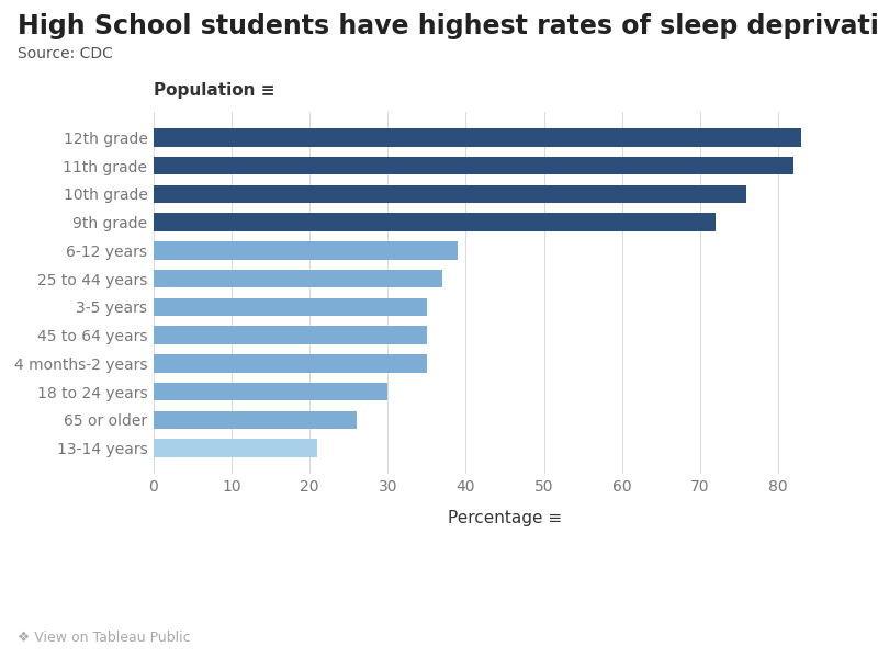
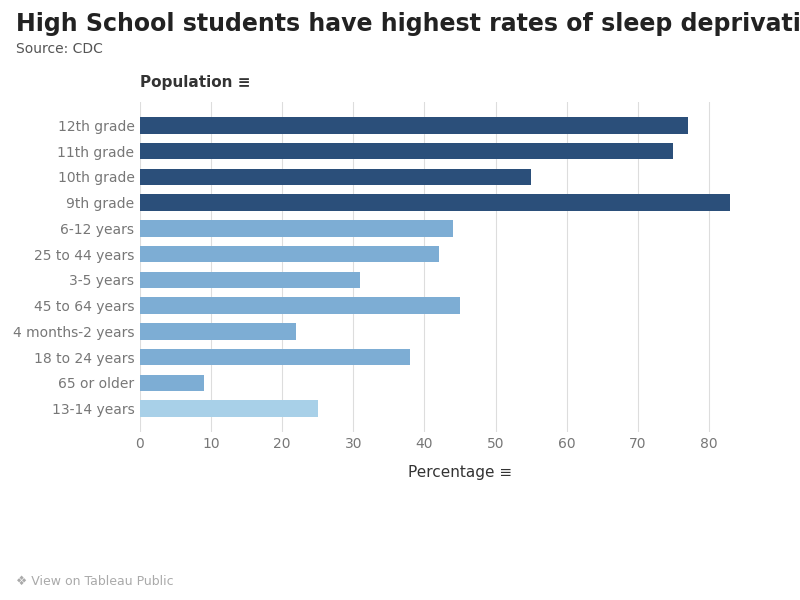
12th grade: 83 -> 77
11th grade: 82 -> 75
10th grade: 76 -> 55
9th grade: 72 -> 83
6-12 years: 39 -> 44
25 to 44 years: 37 -> 42
3-5 years: 35 -> 31
45 to 64 years: 35 -> 45
4 months-2 years: 35 -> 22
18 to 24 years: 30 -> 38
65 or older: 26 -> 9
13-14 years: 21 -> 25
